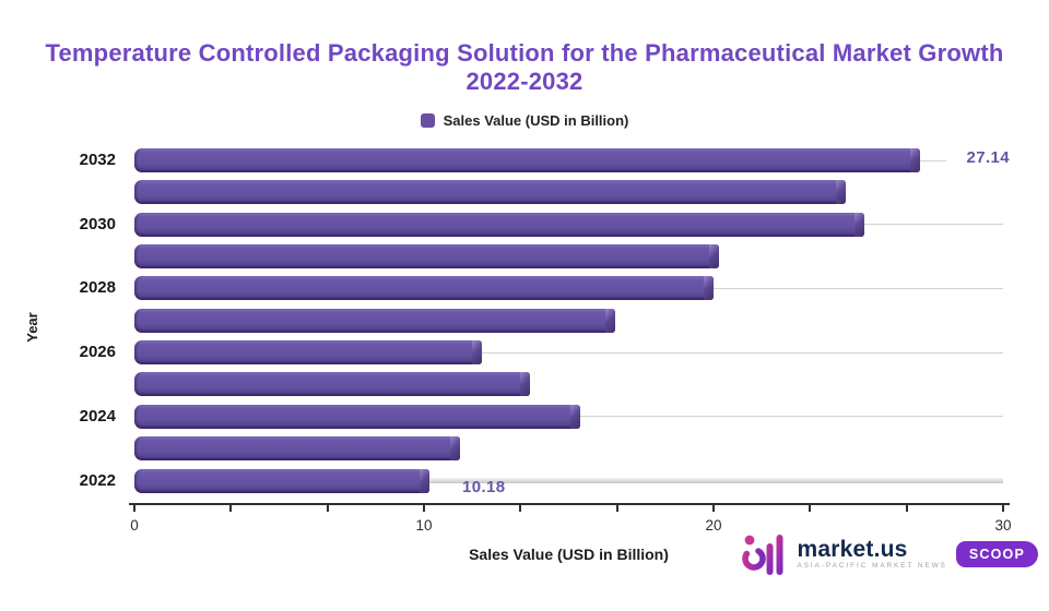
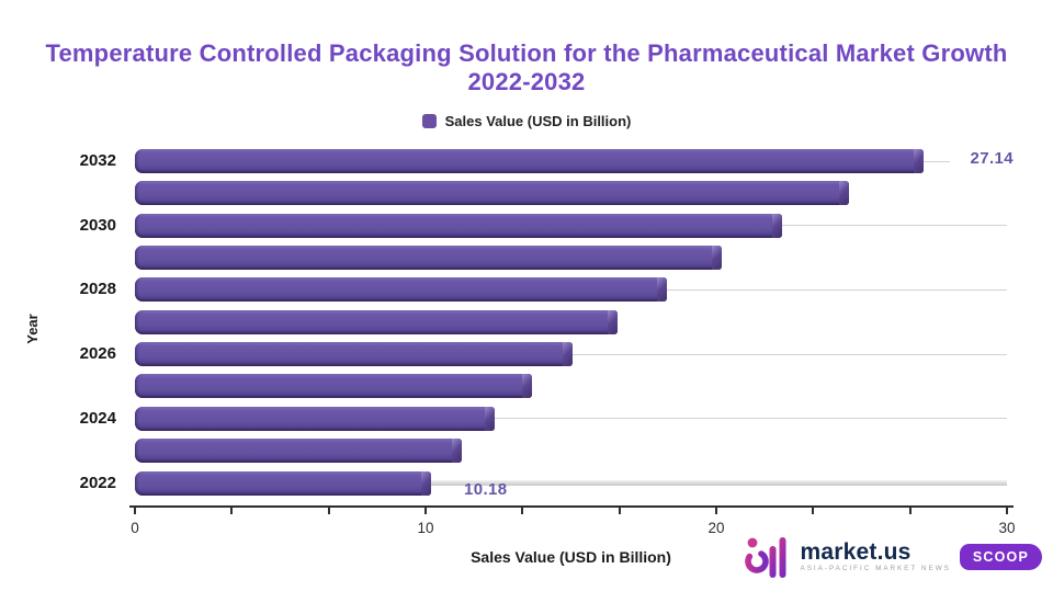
2030: 25.2 -> 22.3
2028: 20.0 -> 18.3
2026: 12.0 -> 15.1
2024: 15.4 -> 12.4
